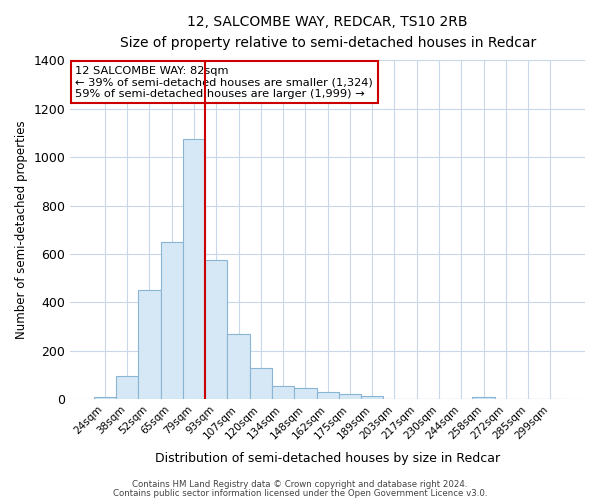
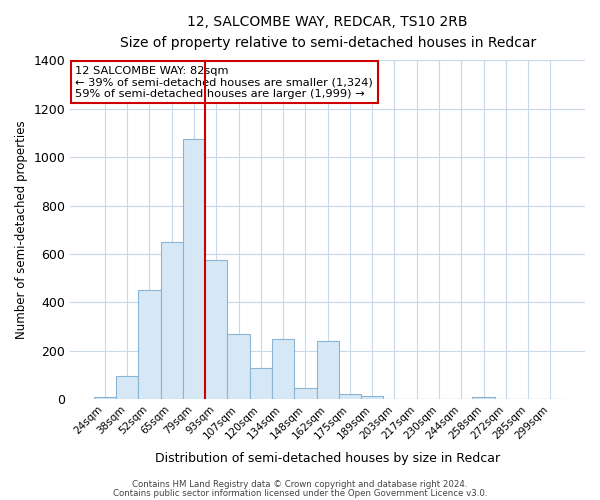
134sqm: 55 -> 250
162sqm: 30 -> 240
